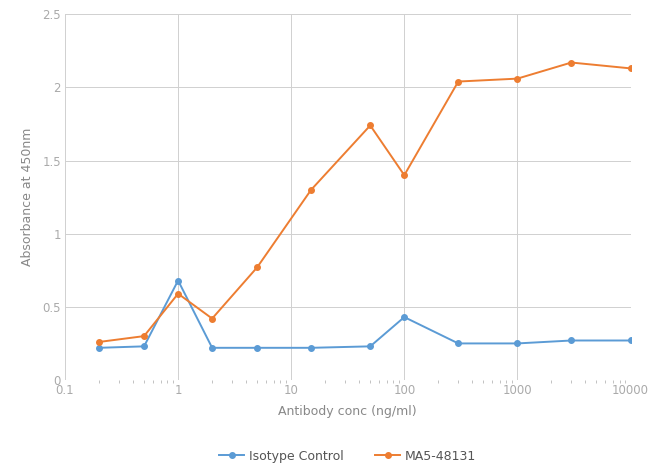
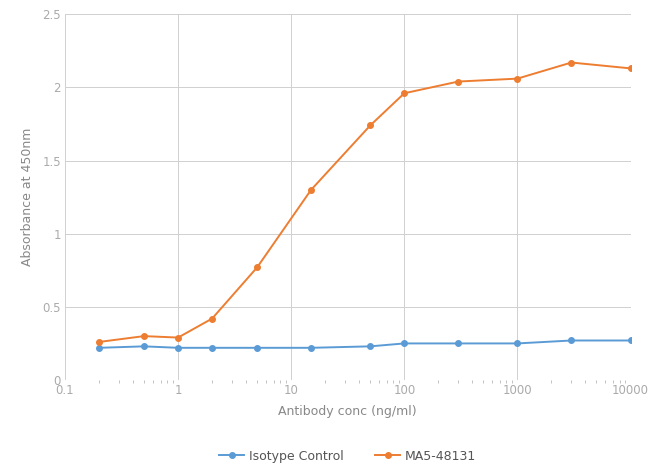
Isotype Control/1: 0.68 -> 0.22
MA5-48131/1: 0.59 -> 0.29
Isotype Control/100: 0.43 -> 0.25
MA5-48131/100: 1.40 -> 1.96
